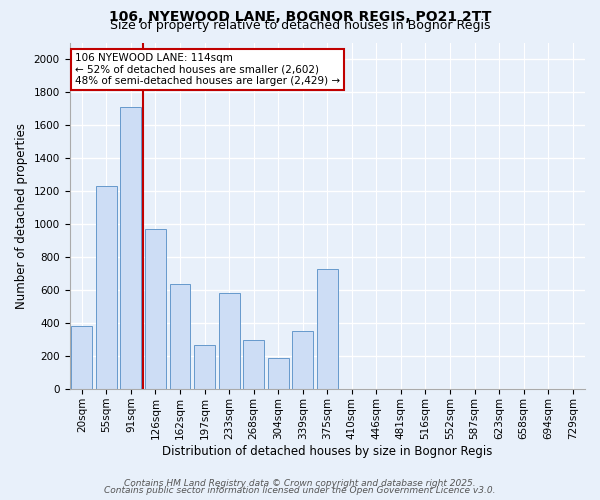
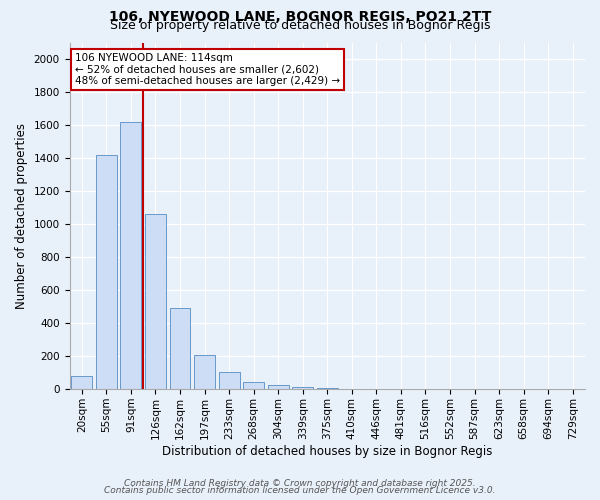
20sqm: 380 -> 80
55sqm: 1230 -> 1420
91sqm: 1710 -> 1620
126sqm: 970 -> 1060
162sqm: 640 -> 490
197sqm: 270 -> 200
233sqm: 580 -> 100
268sqm: 300 -> 40
304sqm: 190 -> 20
339sqm: 350 -> 10
375sqm: 730 -> 10
